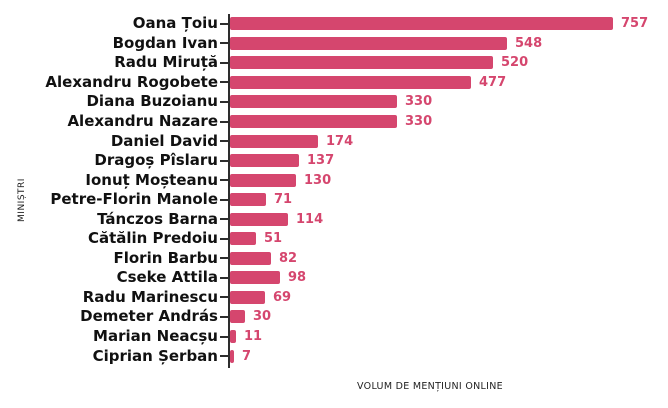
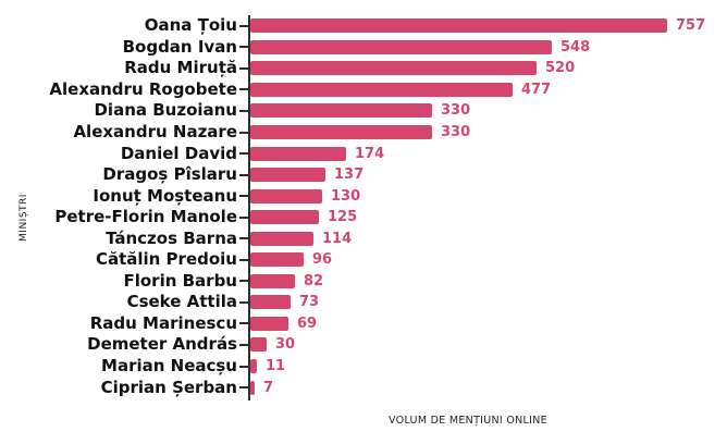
Petre-Florin Manole: 71 -> 125
Cătălin Predoiu: 51 -> 96
Cseke Attila: 98 -> 73
